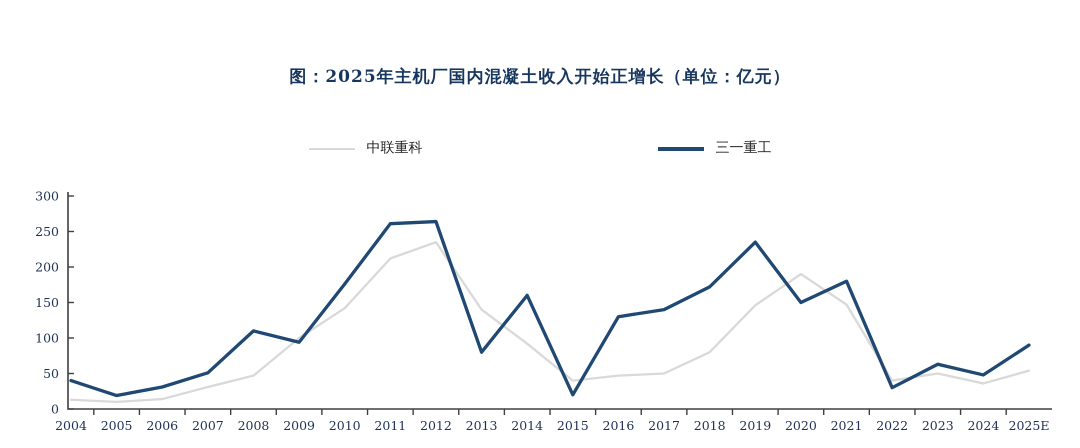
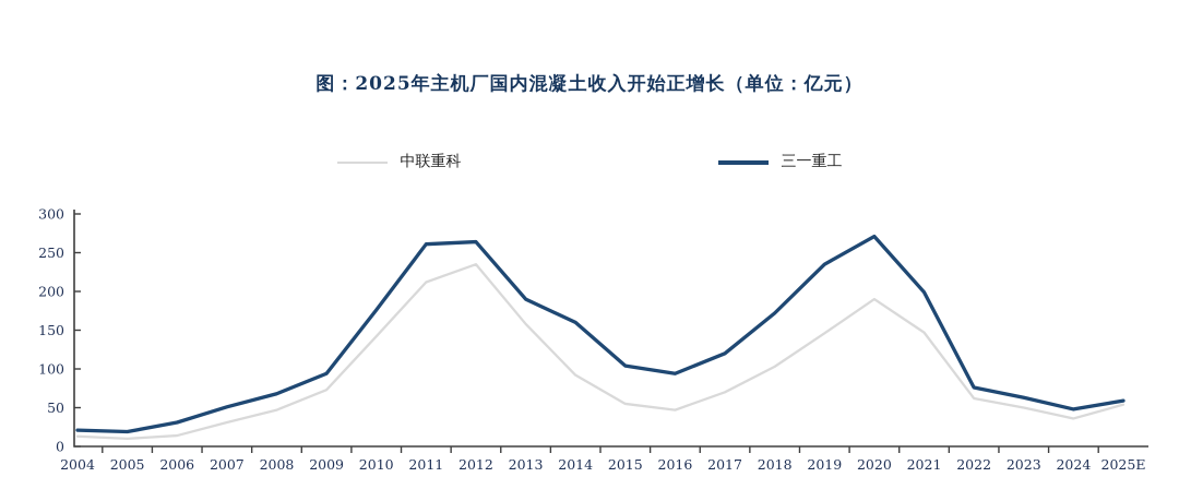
三一重工/2004: 40 -> 20
三一重工/2008: 110 -> 70
中联重科/2009: 100 -> 70
中联重科/2013: 140 -> 160
三一重工/2013: 80 -> 190
中联重科/2015: 40 -> 60
三一重工/2015: 20 -> 100
三一重工/2016: 130 -> 90
中联重科/2017: 50 -> 70
三一重工/2017: 140 -> 120
中联重科/2018: 80 -> 100
三一重工/2020: 150 -> 270
三一重工/2021: 180 -> 200
中联重科/2022: 40 -> 60
三一重工/2022: 30 -> 80
三一重工/2025E: 90 -> 60
